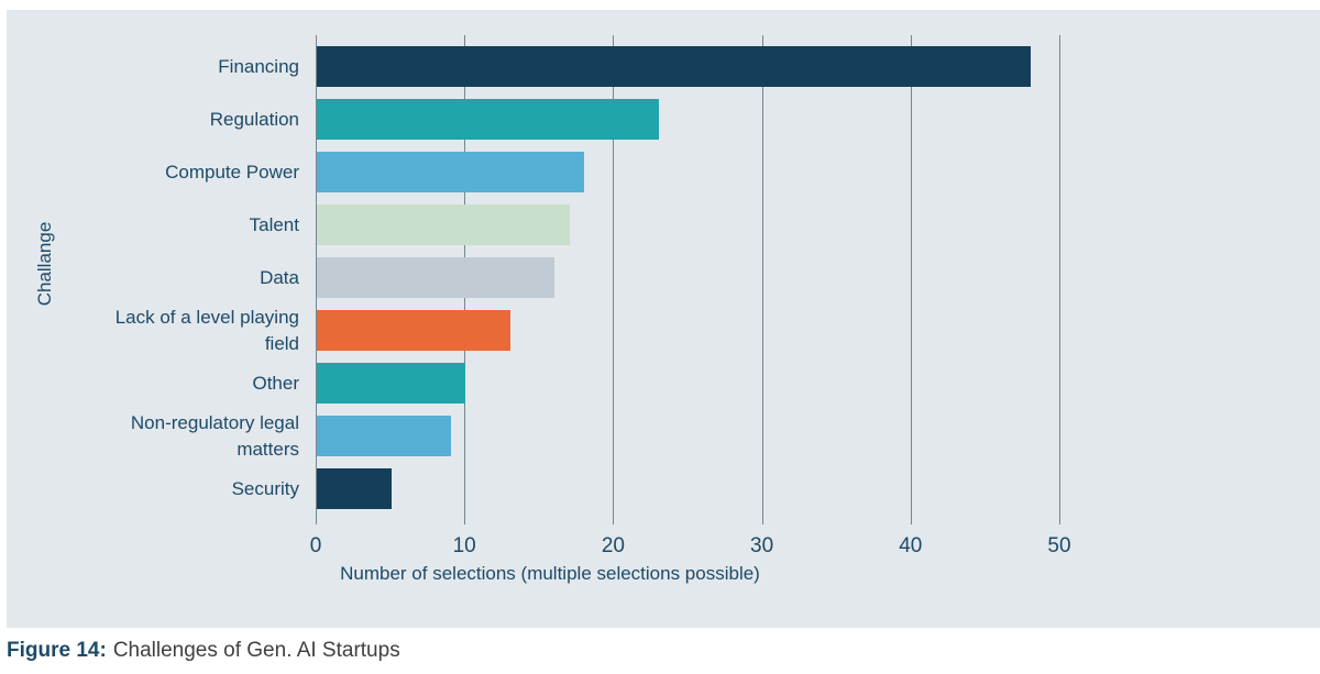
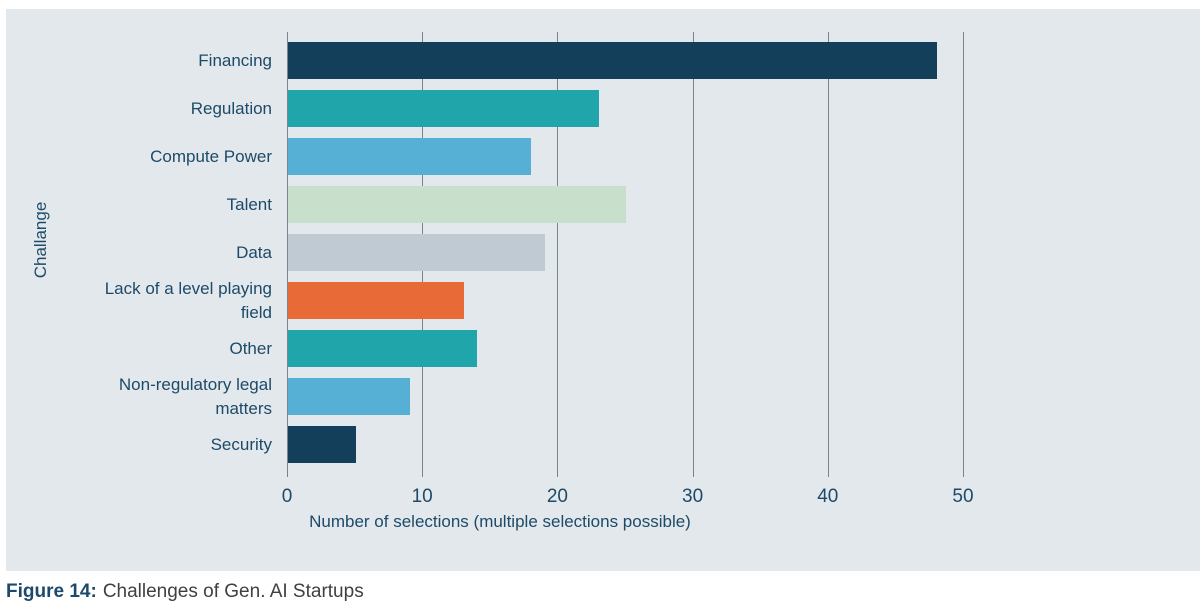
Talent: 17 -> 25
Data: 16 -> 19
Other: 10 -> 14
